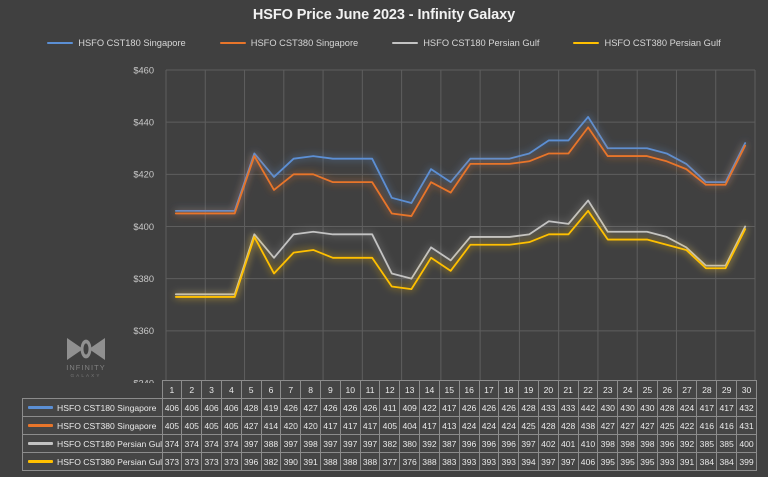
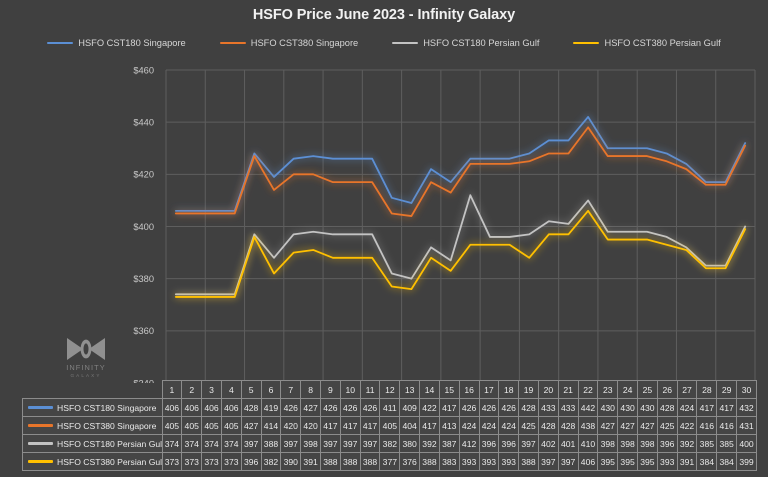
HSFO CST180 Persian Gulf/16: 396 -> 412
HSFO CST380 Persian Gulf/19: 394 -> 388
